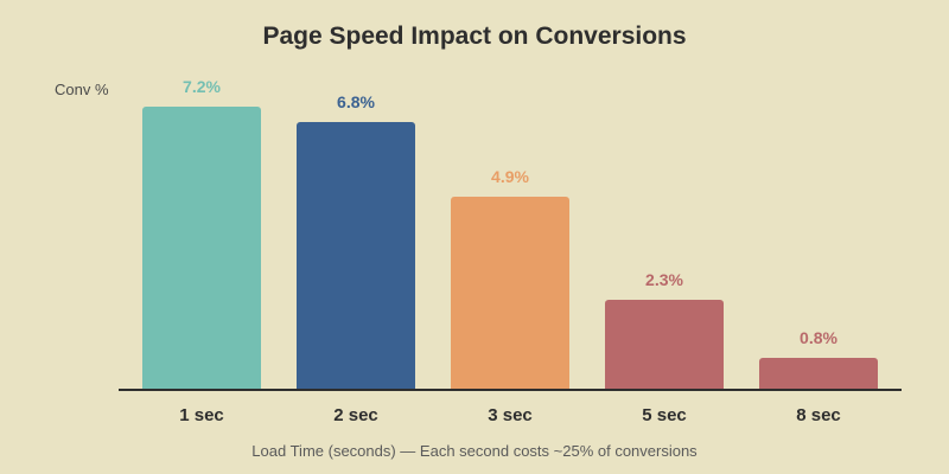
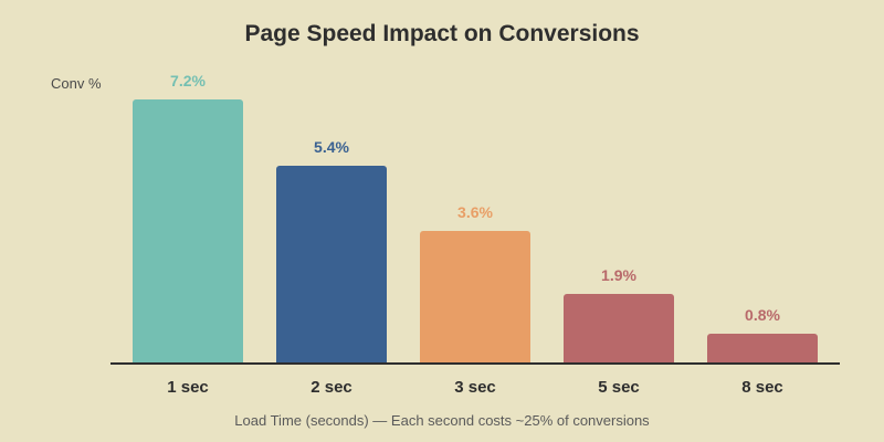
2 sec: 6.8% -> 5.4%
3 sec: 4.9% -> 3.6%
5 sec: 2.3% -> 1.9%
